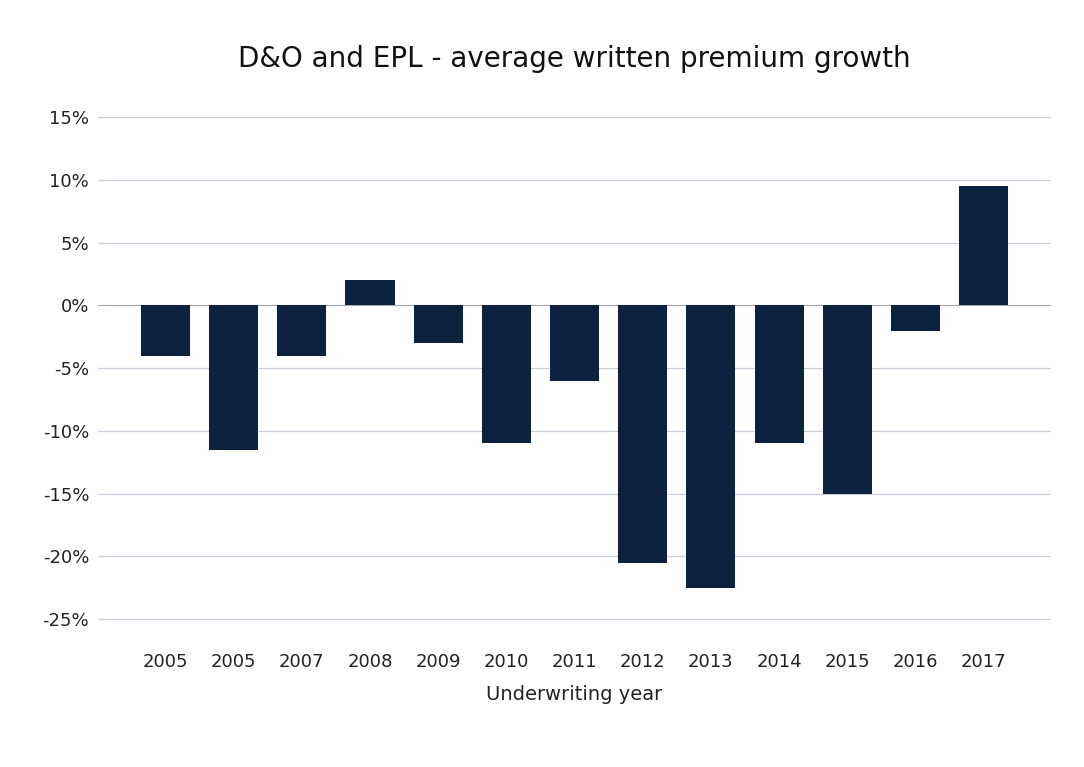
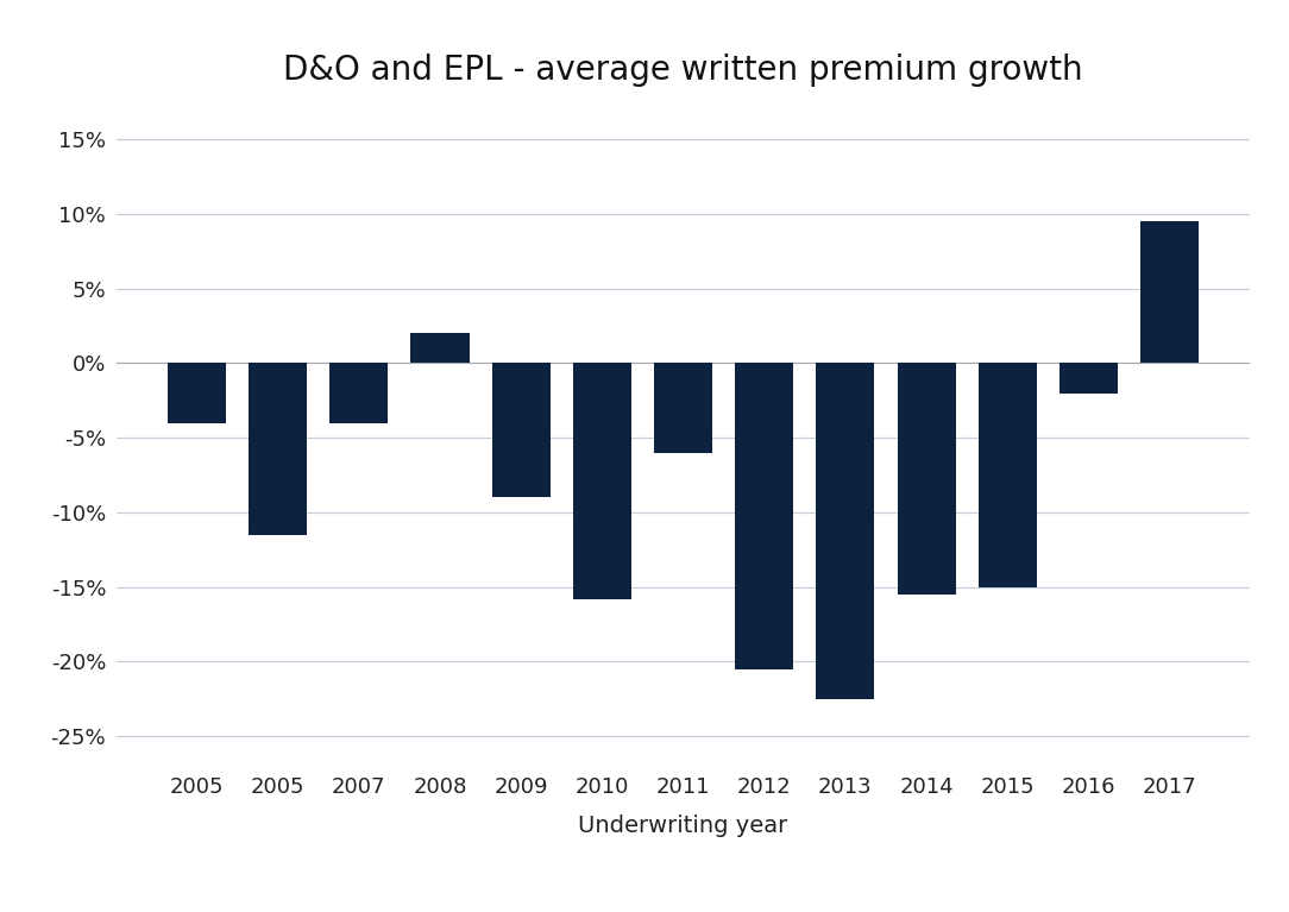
2009: -3.0% -> -9.0%
2010: -11.0% -> -15.8%
2014: -11.0% -> -15.5%
